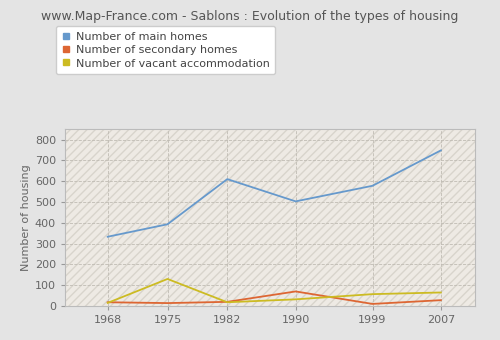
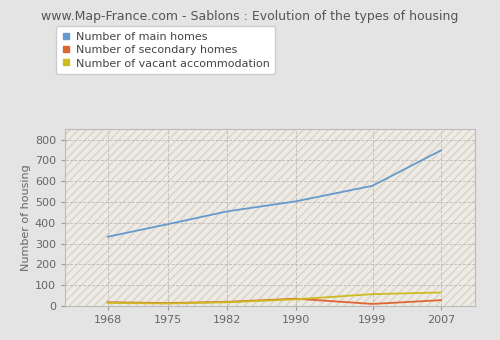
Number of vacant accommodation/1975: 130 -> 12
Number of main homes/1982: 610 -> 455
Number of secondary homes/1990: 70 -> 35
